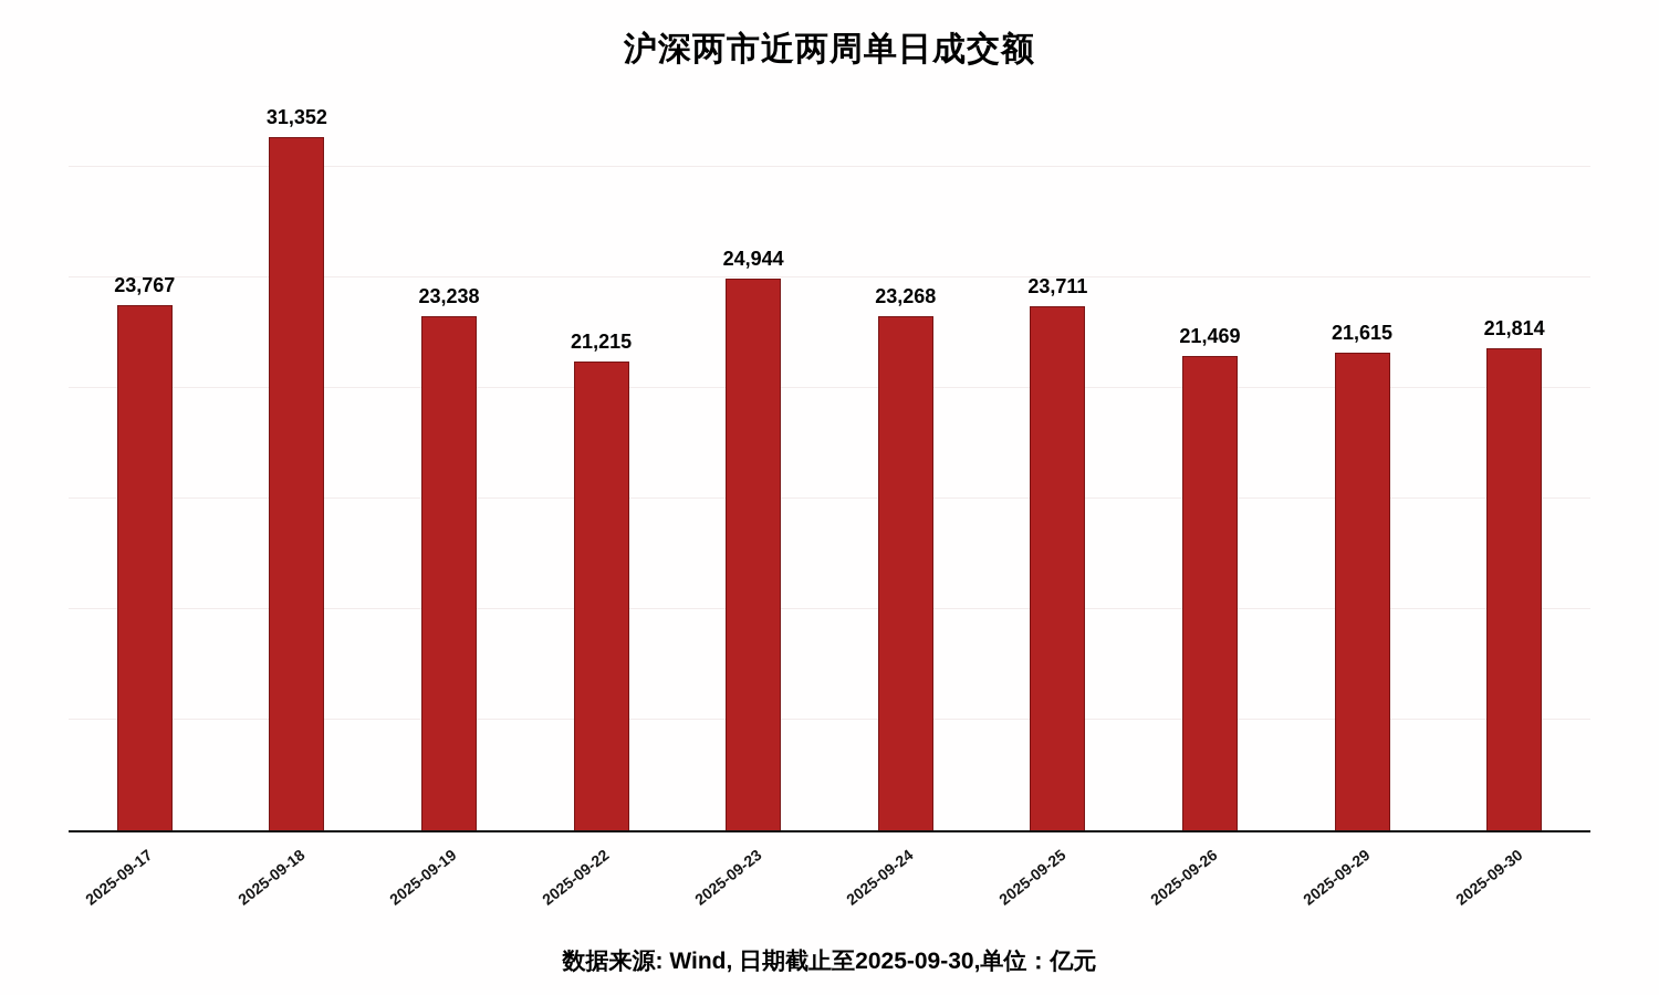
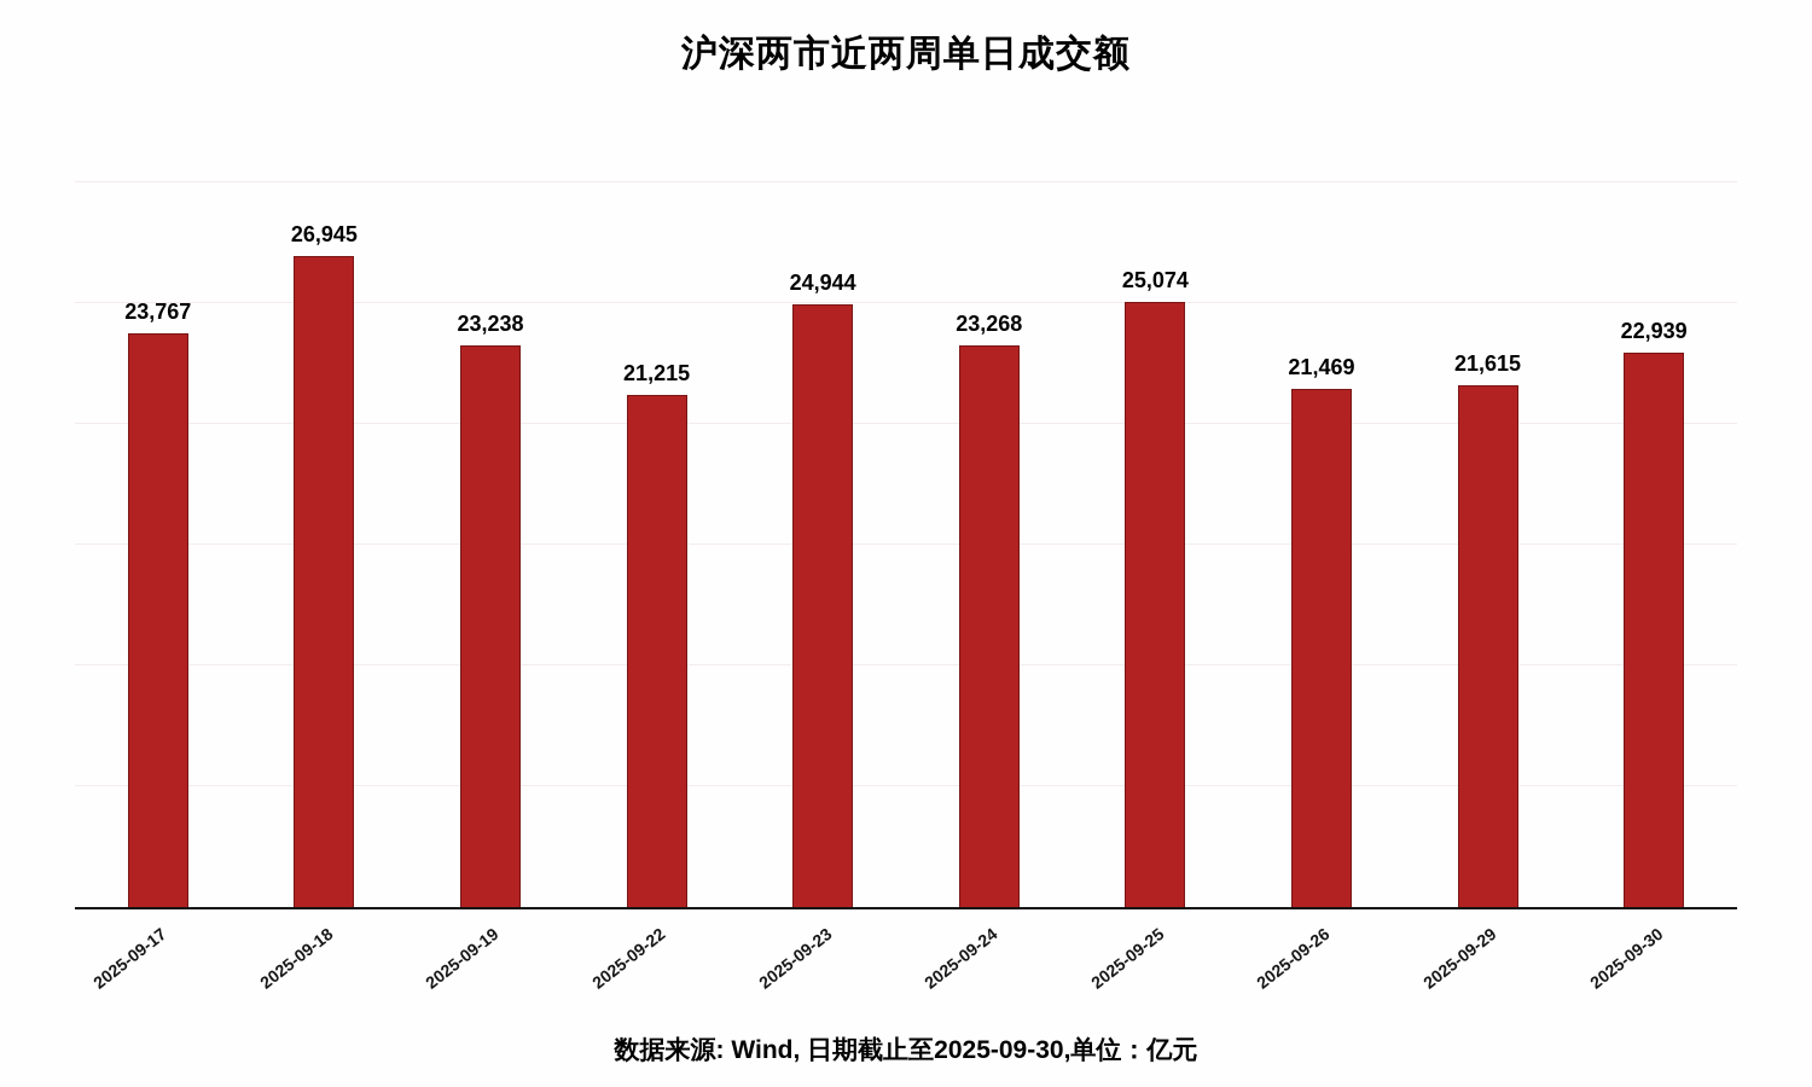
2025-09-18: 31,352 -> 26,945
2025-09-25: 23,711 -> 25,074
2025-09-30: 21,814 -> 22,939
